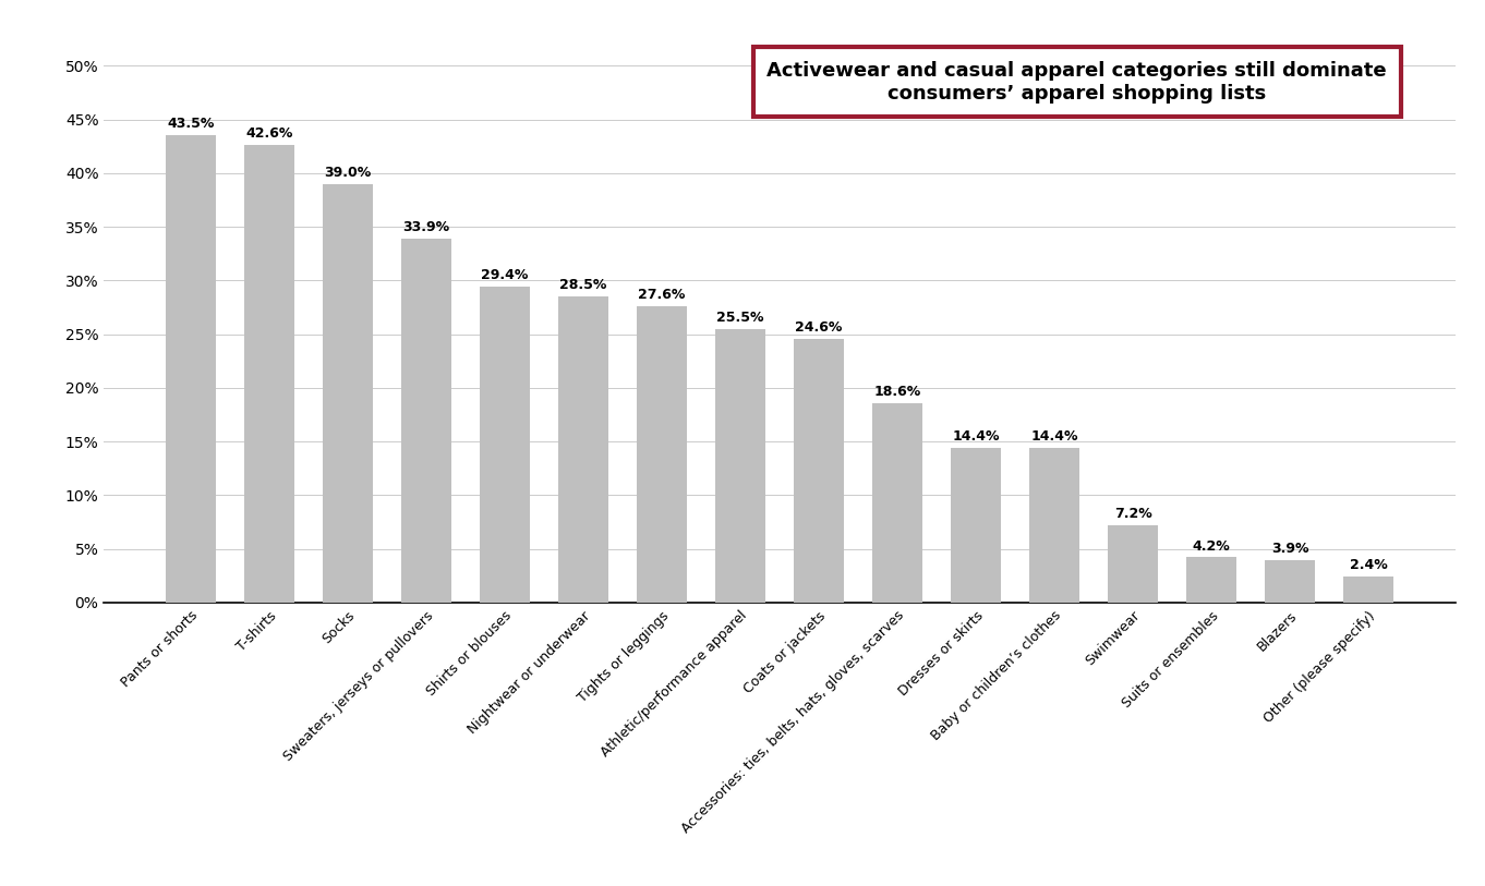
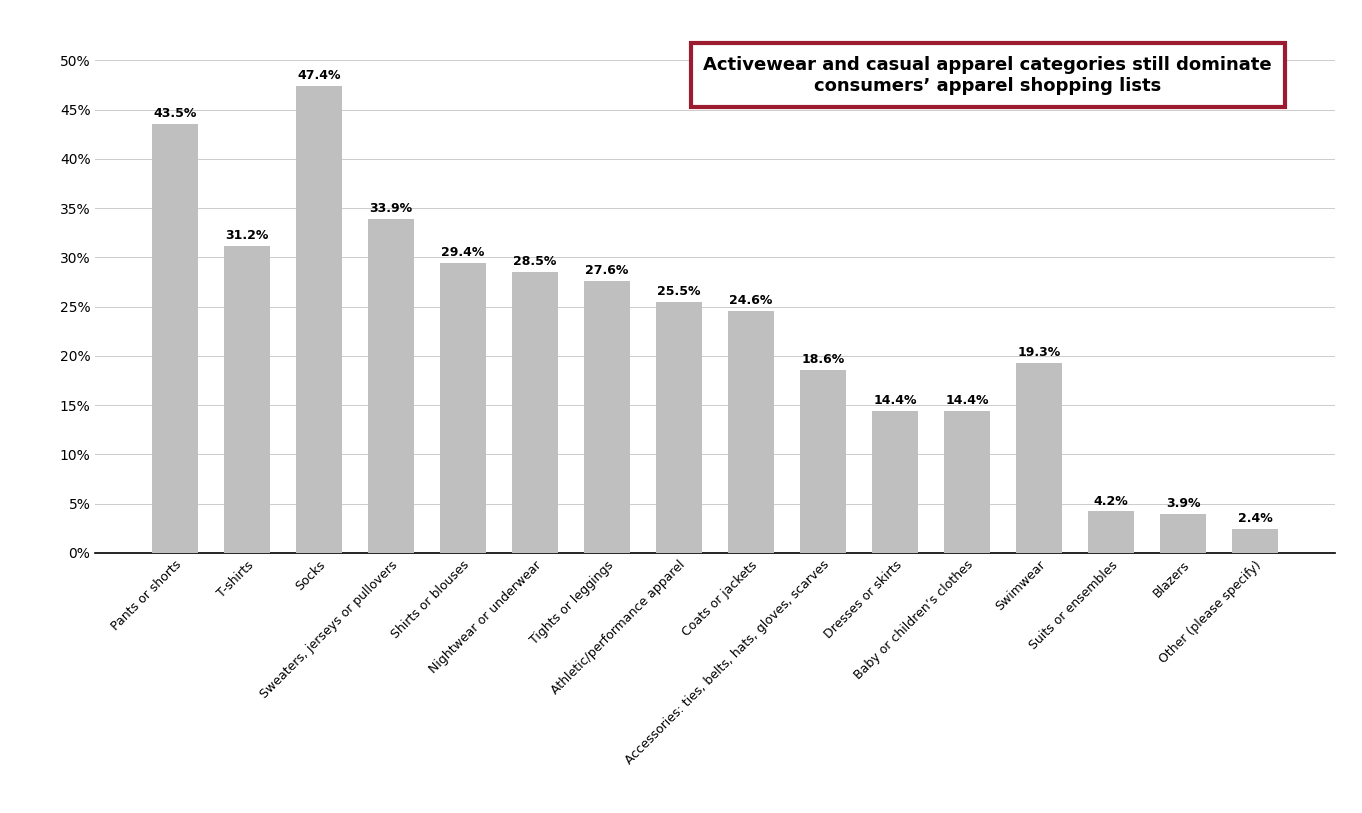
T-shirts: 42.6% -> 31.2%
Socks: 39.0% -> 47.4%
Swimwear: 7.2% -> 19.3%
